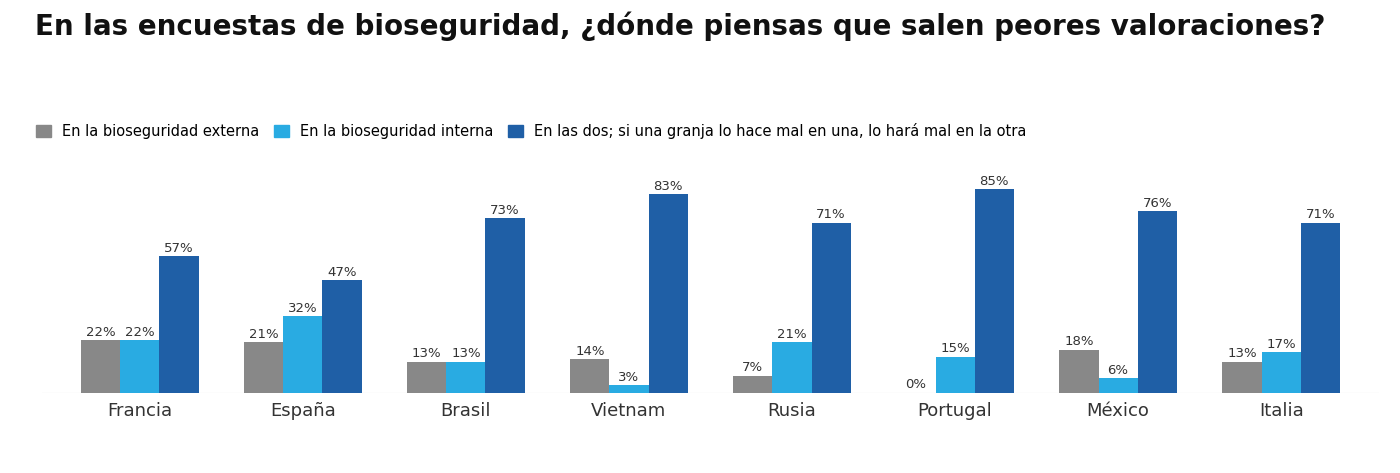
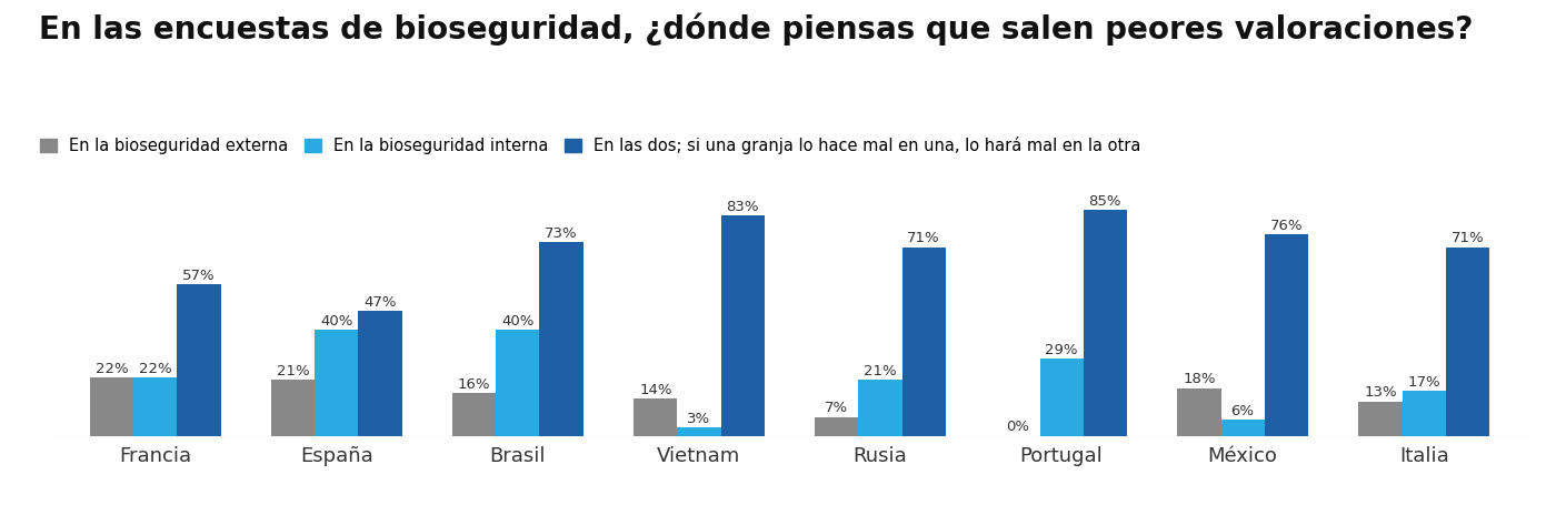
En la bioseguridad interna/España: 32% -> 40%
En la bioseguridad externa/Brasil: 13% -> 16%
En la bioseguridad interna/Brasil: 13% -> 40%
En la bioseguridad interna/Portugal: 15% -> 29%
